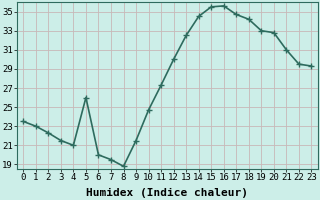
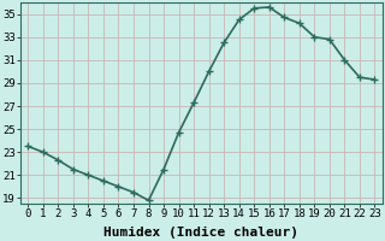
5: 26.0 -> 20.5
